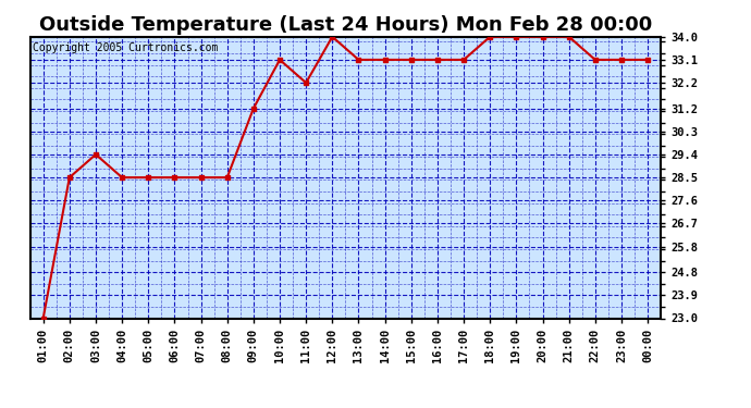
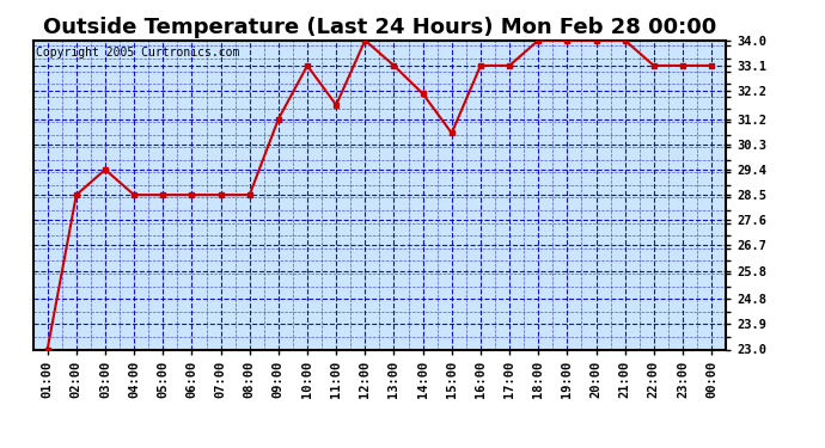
11:00: 32.2 -> 31.7
14:00: 33.1 -> 32.1
15:00: 33.1 -> 30.7
